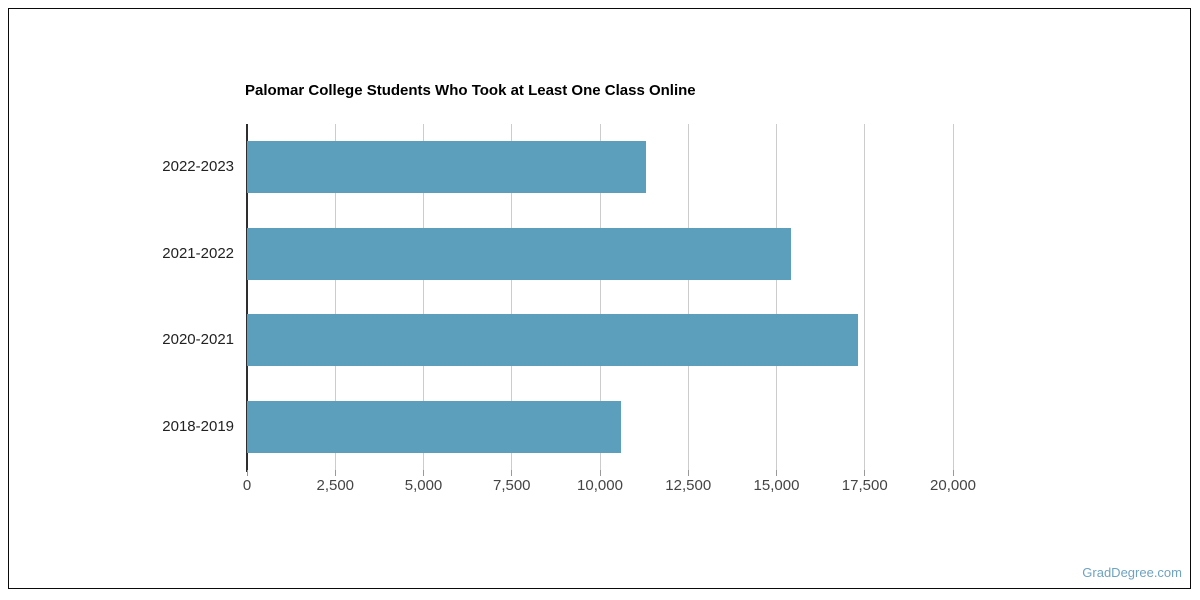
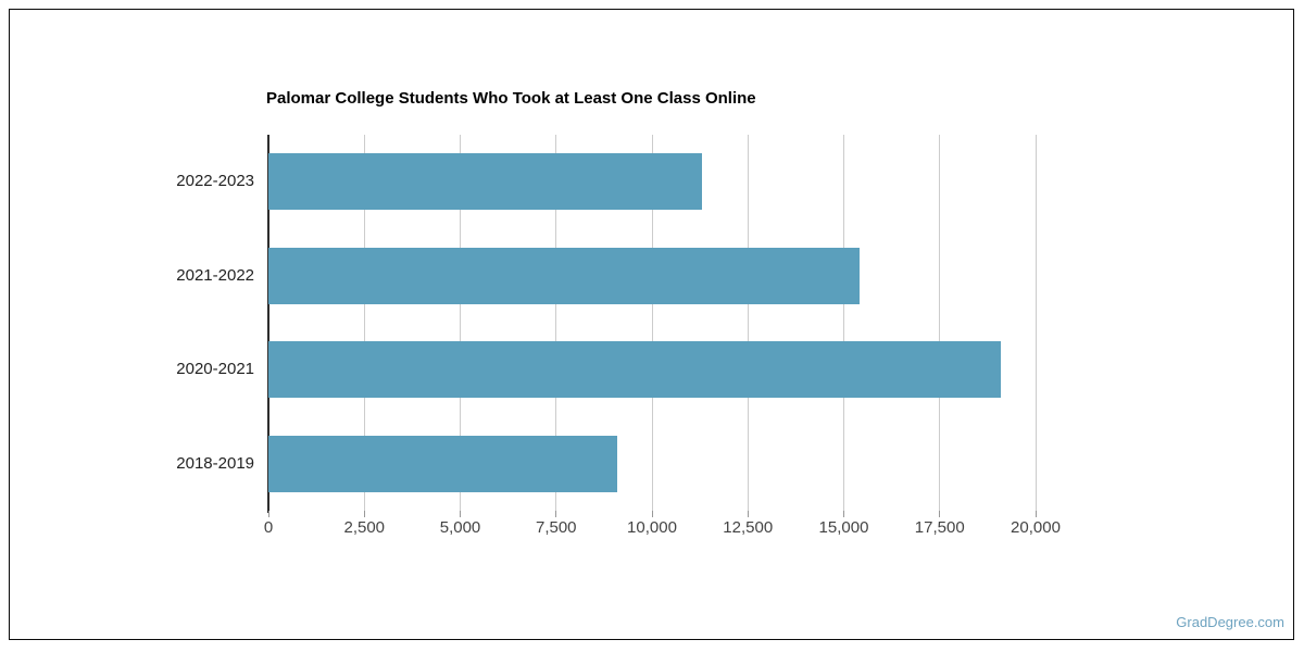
2020-2021: 17300 -> 19100
2018-2019: 10600 -> 9100
